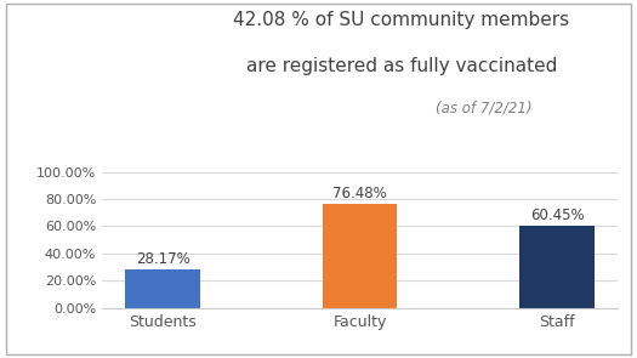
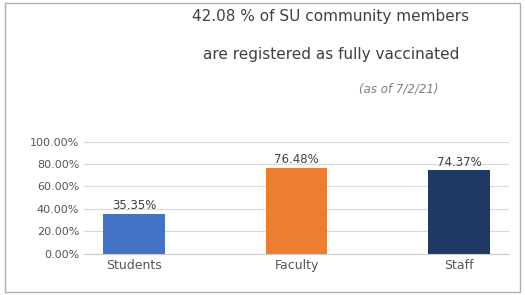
Students: 28.17% -> 35.35%
Staff: 60.45% -> 74.37%
